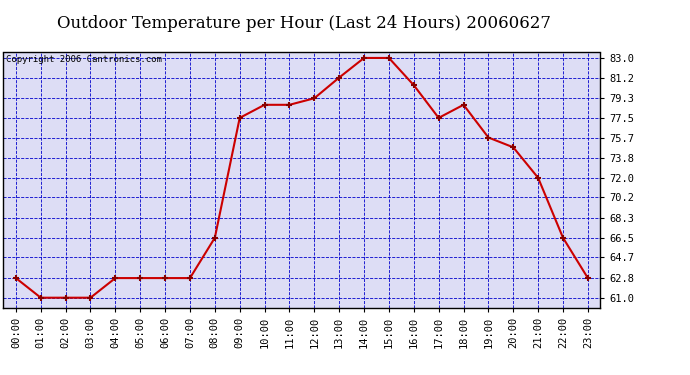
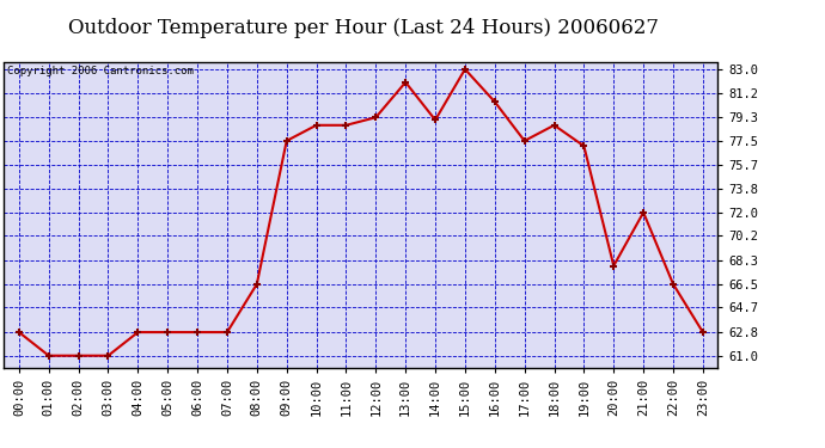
13:00: 81.2 -> 82.0
14:00: 83.0 -> 79.1
19:00: 75.7 -> 77.1
20:00: 74.8 -> 67.9
